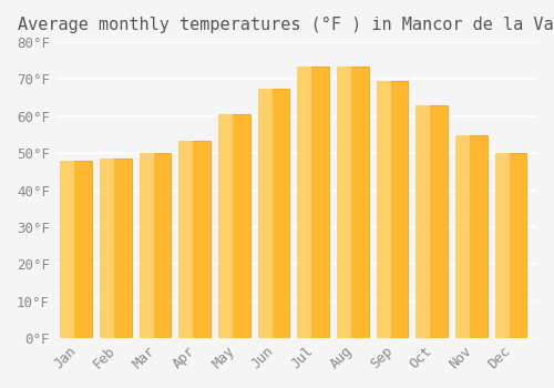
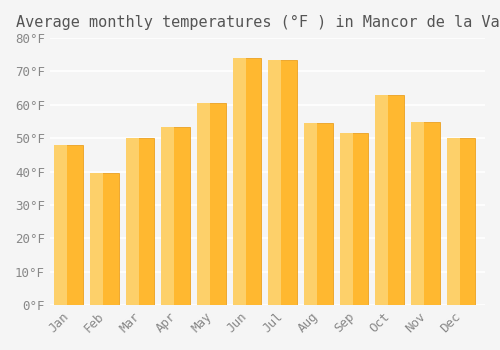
Feb: 48.5°F -> 39.5°F
Jun: 67.5°F -> 74.0°F
Aug: 73.5°F -> 54.5°F
Sep: 69.5°F -> 51.5°F
